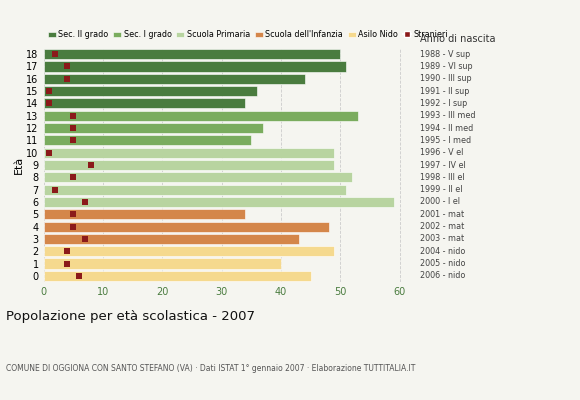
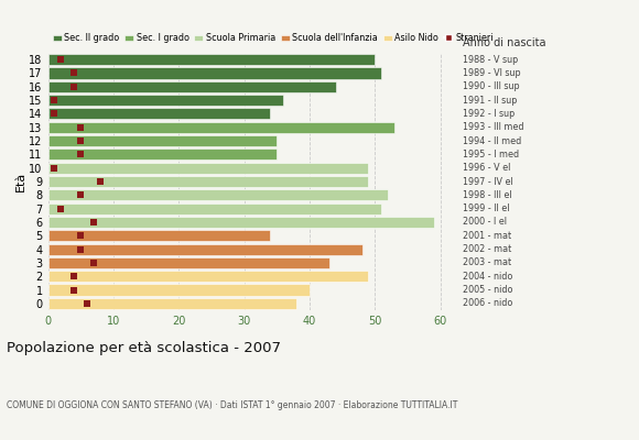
12: 37 -> 35
0: 45 -> 38
